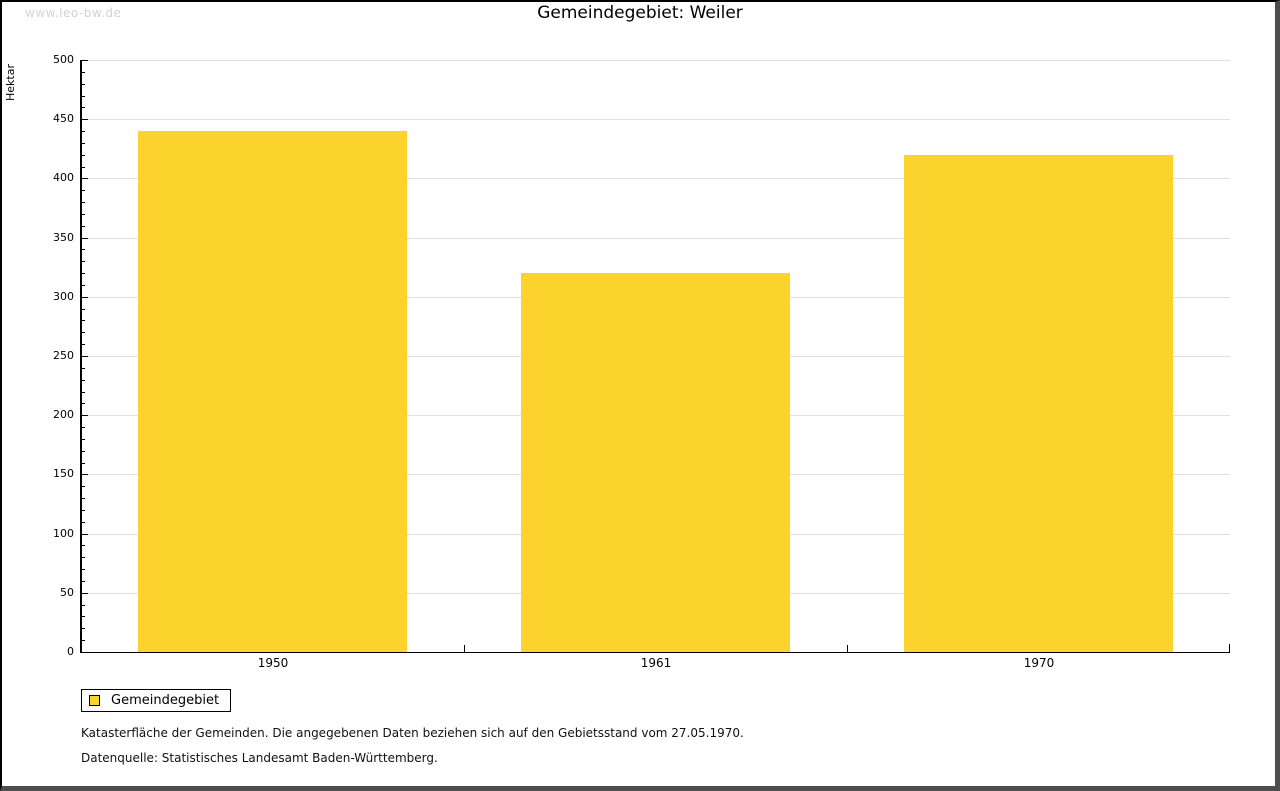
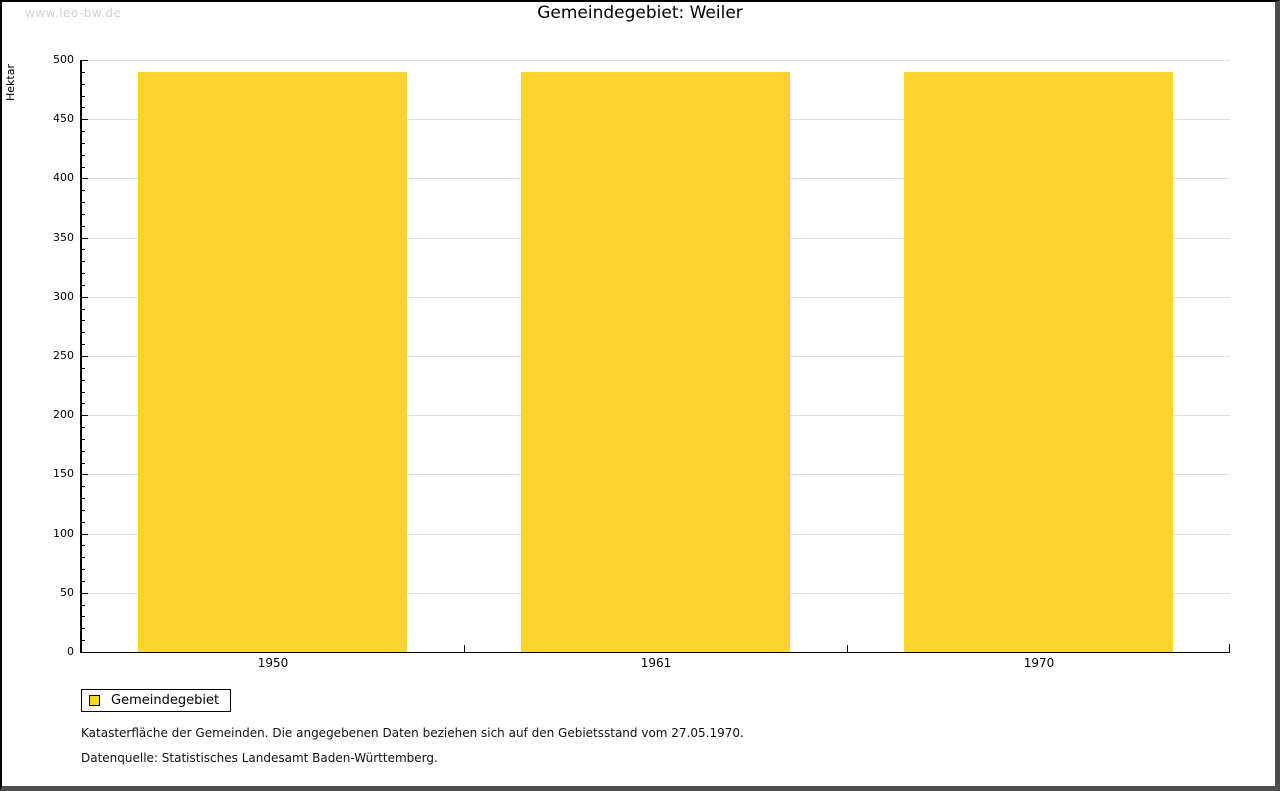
1950: 440 -> 490
1961: 320 -> 490
1970: 420 -> 490
